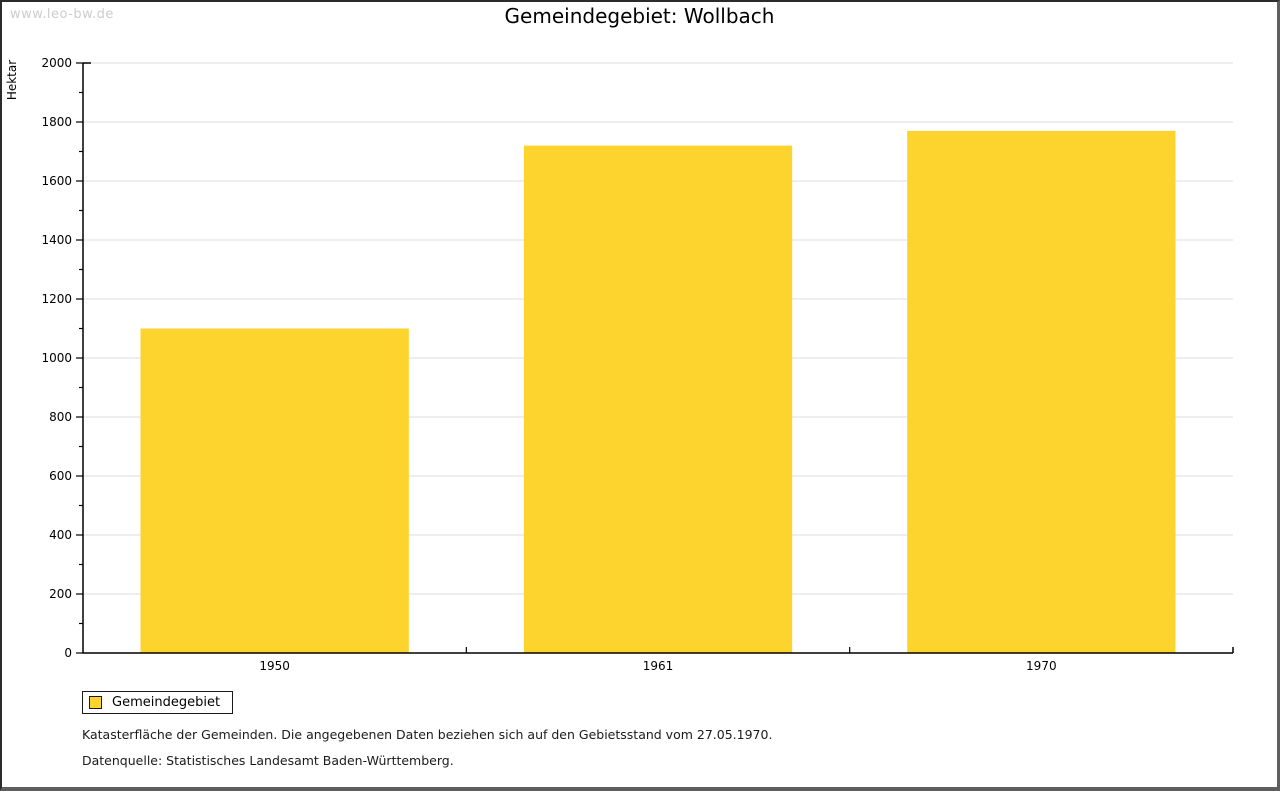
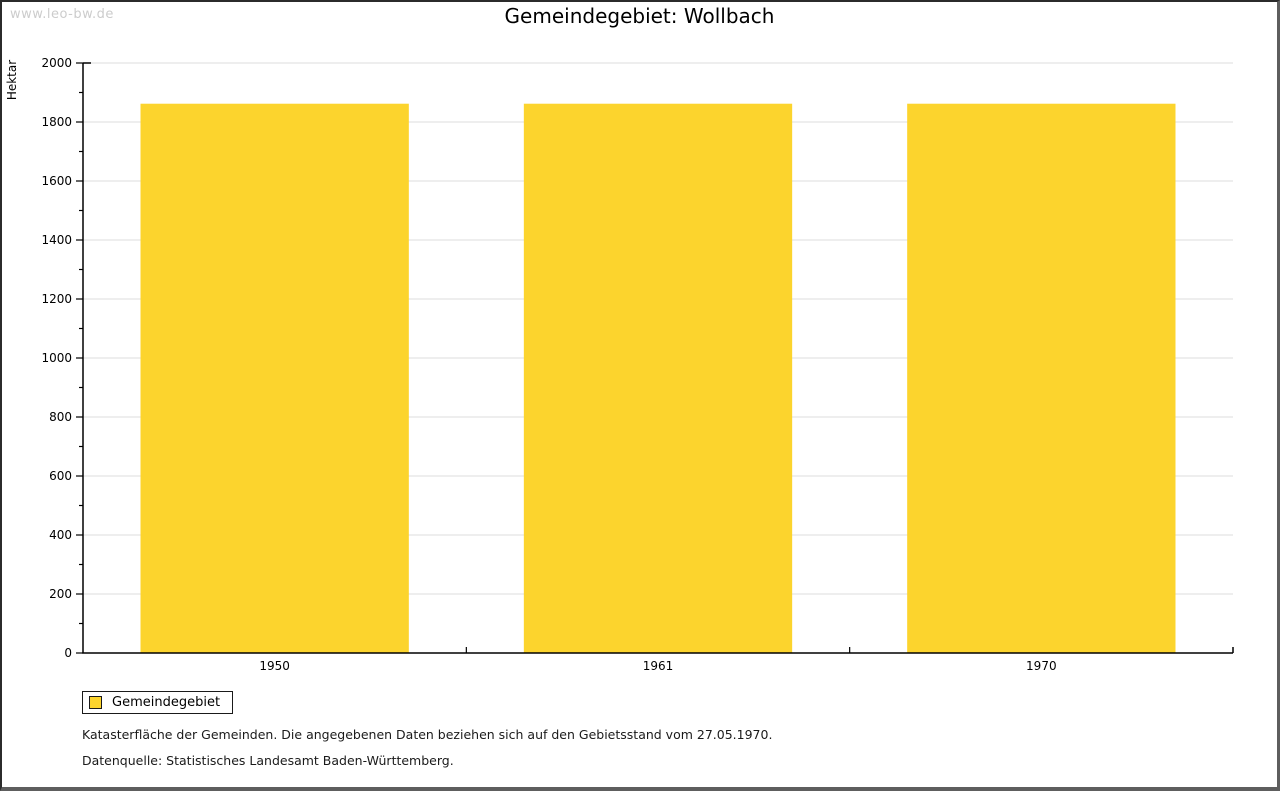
1950: 1100 -> 1860
1961: 1720 -> 1860
1970: 1770 -> 1860
